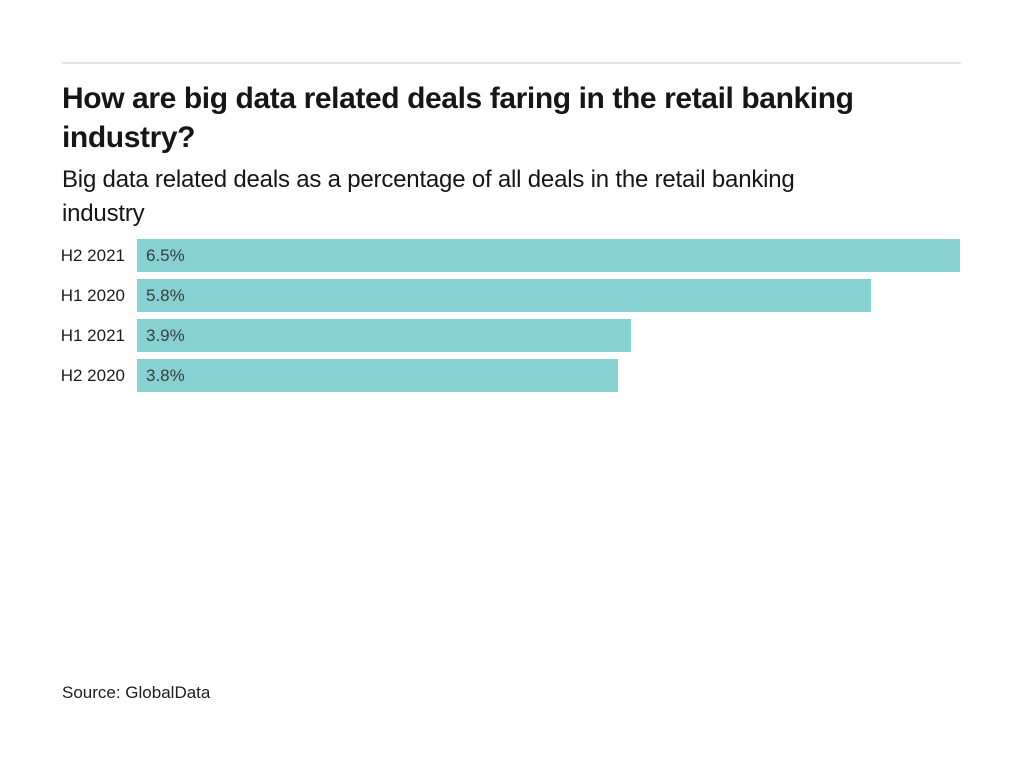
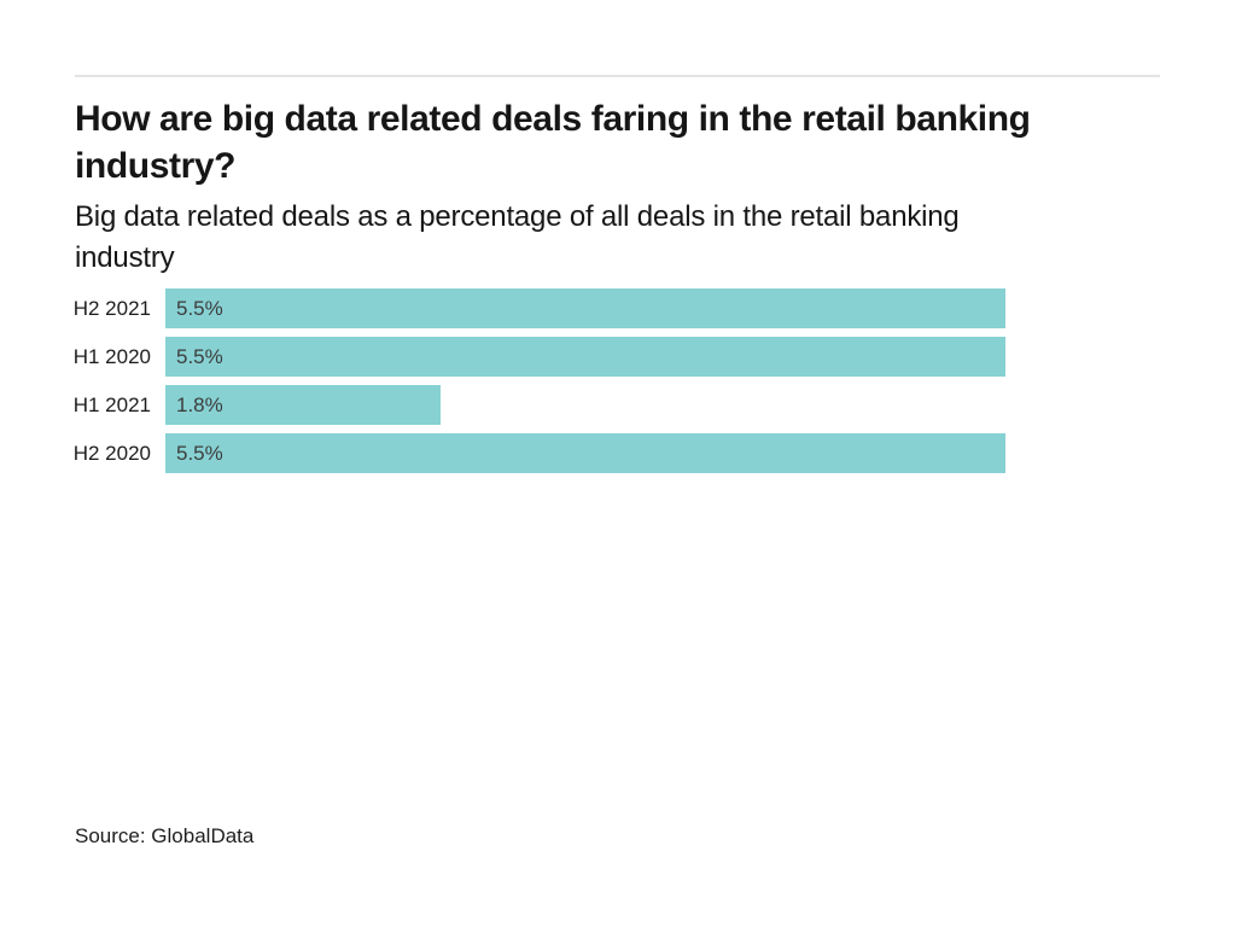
H2 2021: 6.5% -> 5.5%
H1 2020: 5.8% -> 5.5%
H1 2021: 3.9% -> 1.8%
H2 2020: 3.8% -> 5.5%
